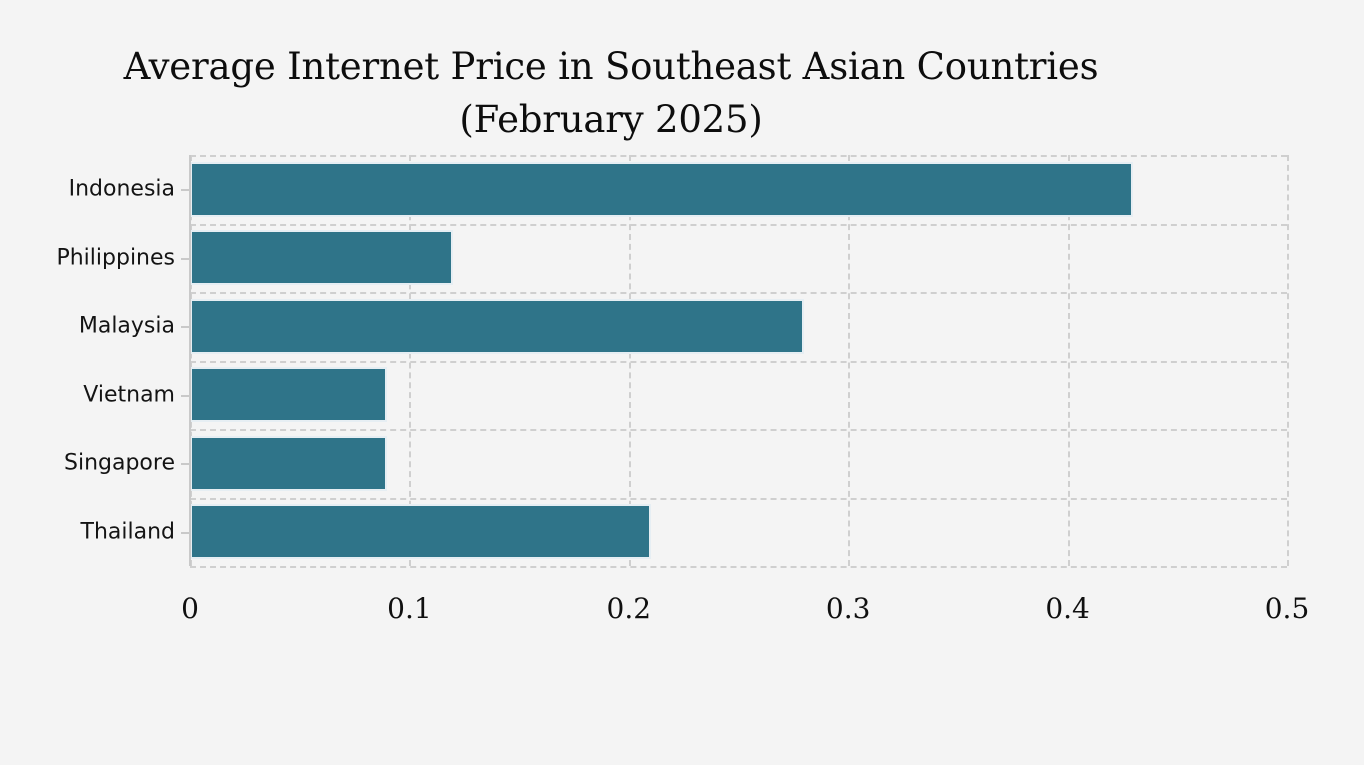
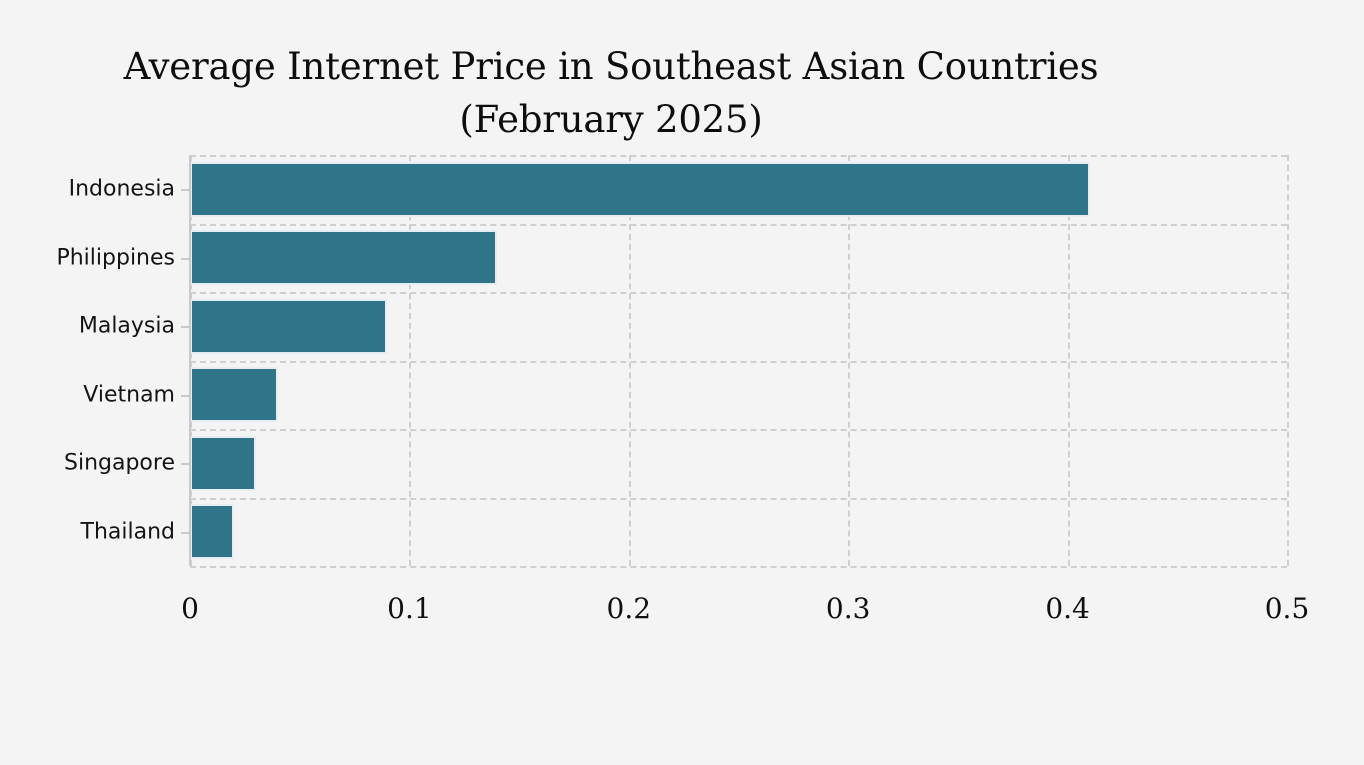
Indonesia: 0.43 -> 0.41
Philippines: 0.12 -> 0.14
Malaysia: 0.28 -> 0.09
Vietnam: 0.09 -> 0.04
Singapore: 0.09 -> 0.03
Thailand: 0.21 -> 0.02
